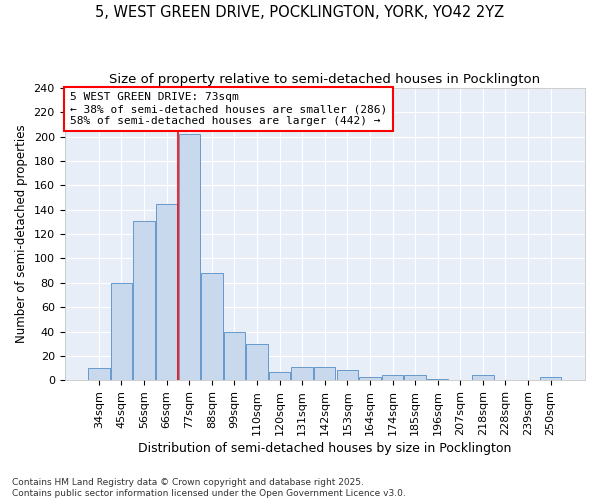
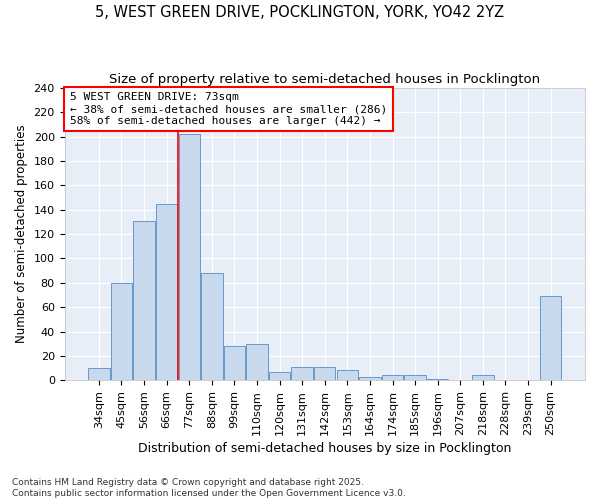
99sqm: 40 -> 28
250sqm: 3 -> 69
